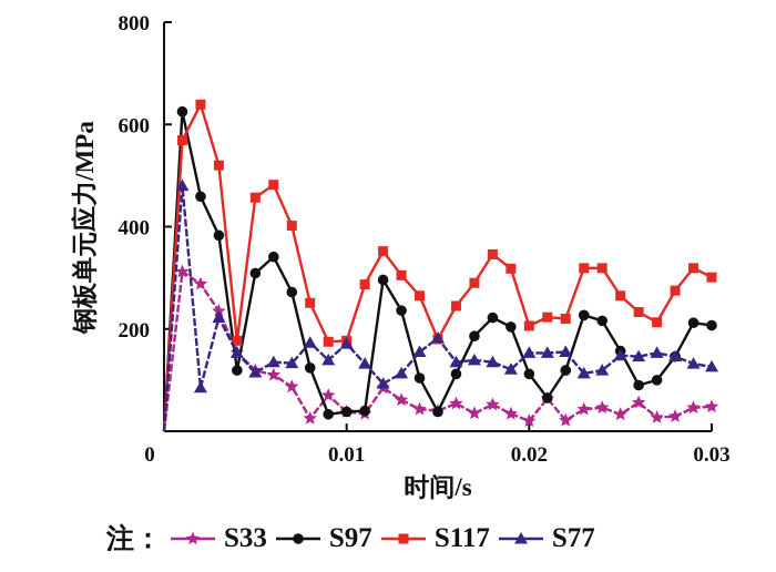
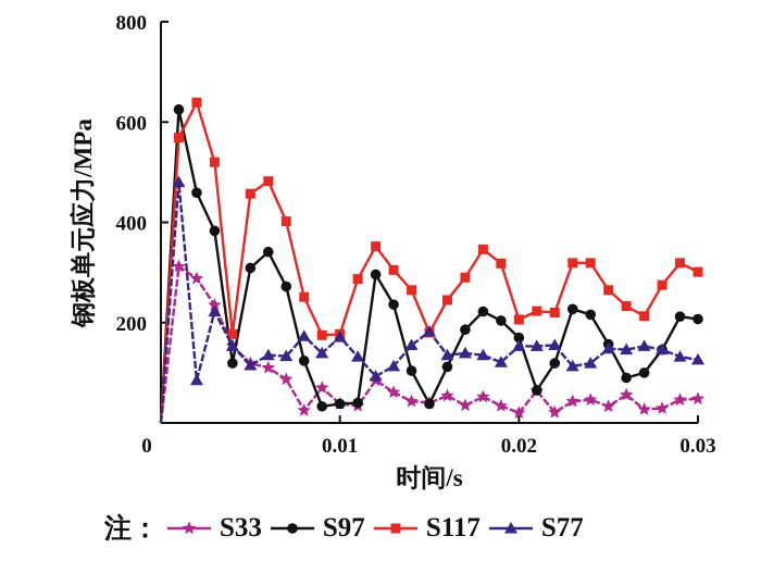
S97/0.02: 110 -> 170
